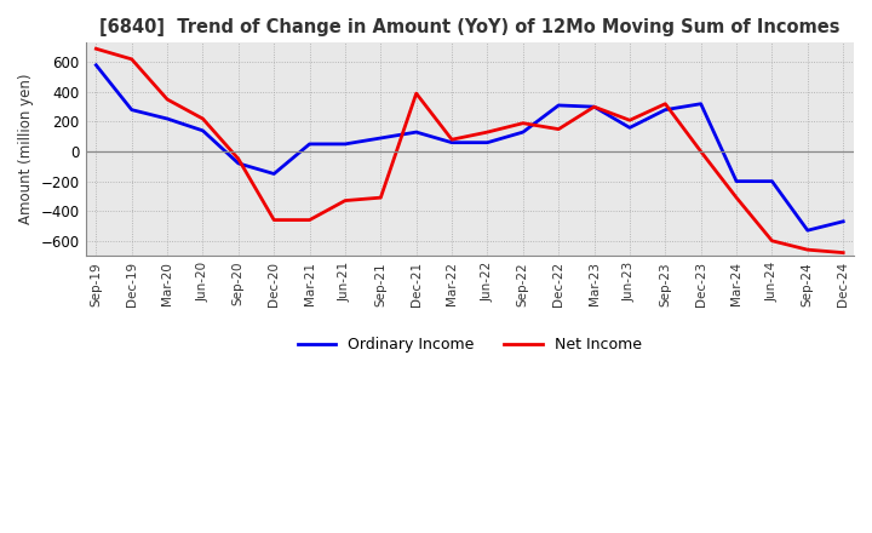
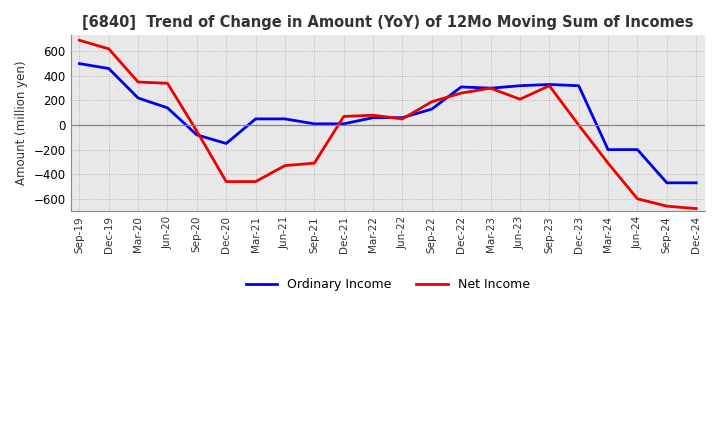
Ordinary Income/Sep-19: 580 -> 500
Ordinary Income/Dec-19: 280 -> 460
Net Income/Jun-20: 220 -> 340
Ordinary Income/Sep-21: 90 -> 10
Ordinary Income/Dec-21: 130 -> 10
Net Income/Dec-21: 390 -> 70
Net Income/Jun-22: 130 -> 50
Net Income/Dec-22: 150 -> 260
Ordinary Income/Jun-23: 160 -> 320
Ordinary Income/Sep-23: 280 -> 330
Ordinary Income/Sep-24: -530 -> -470
